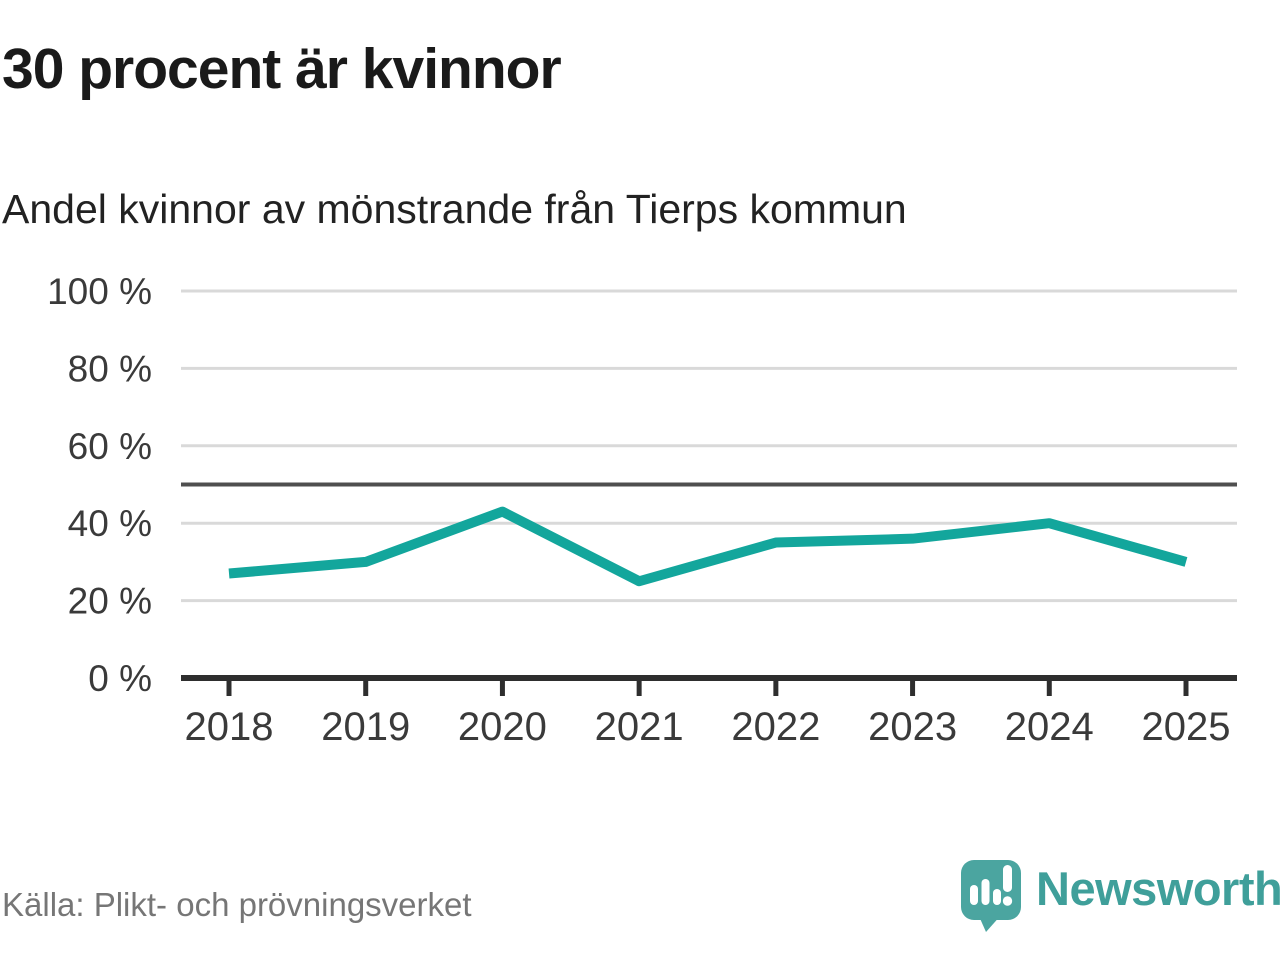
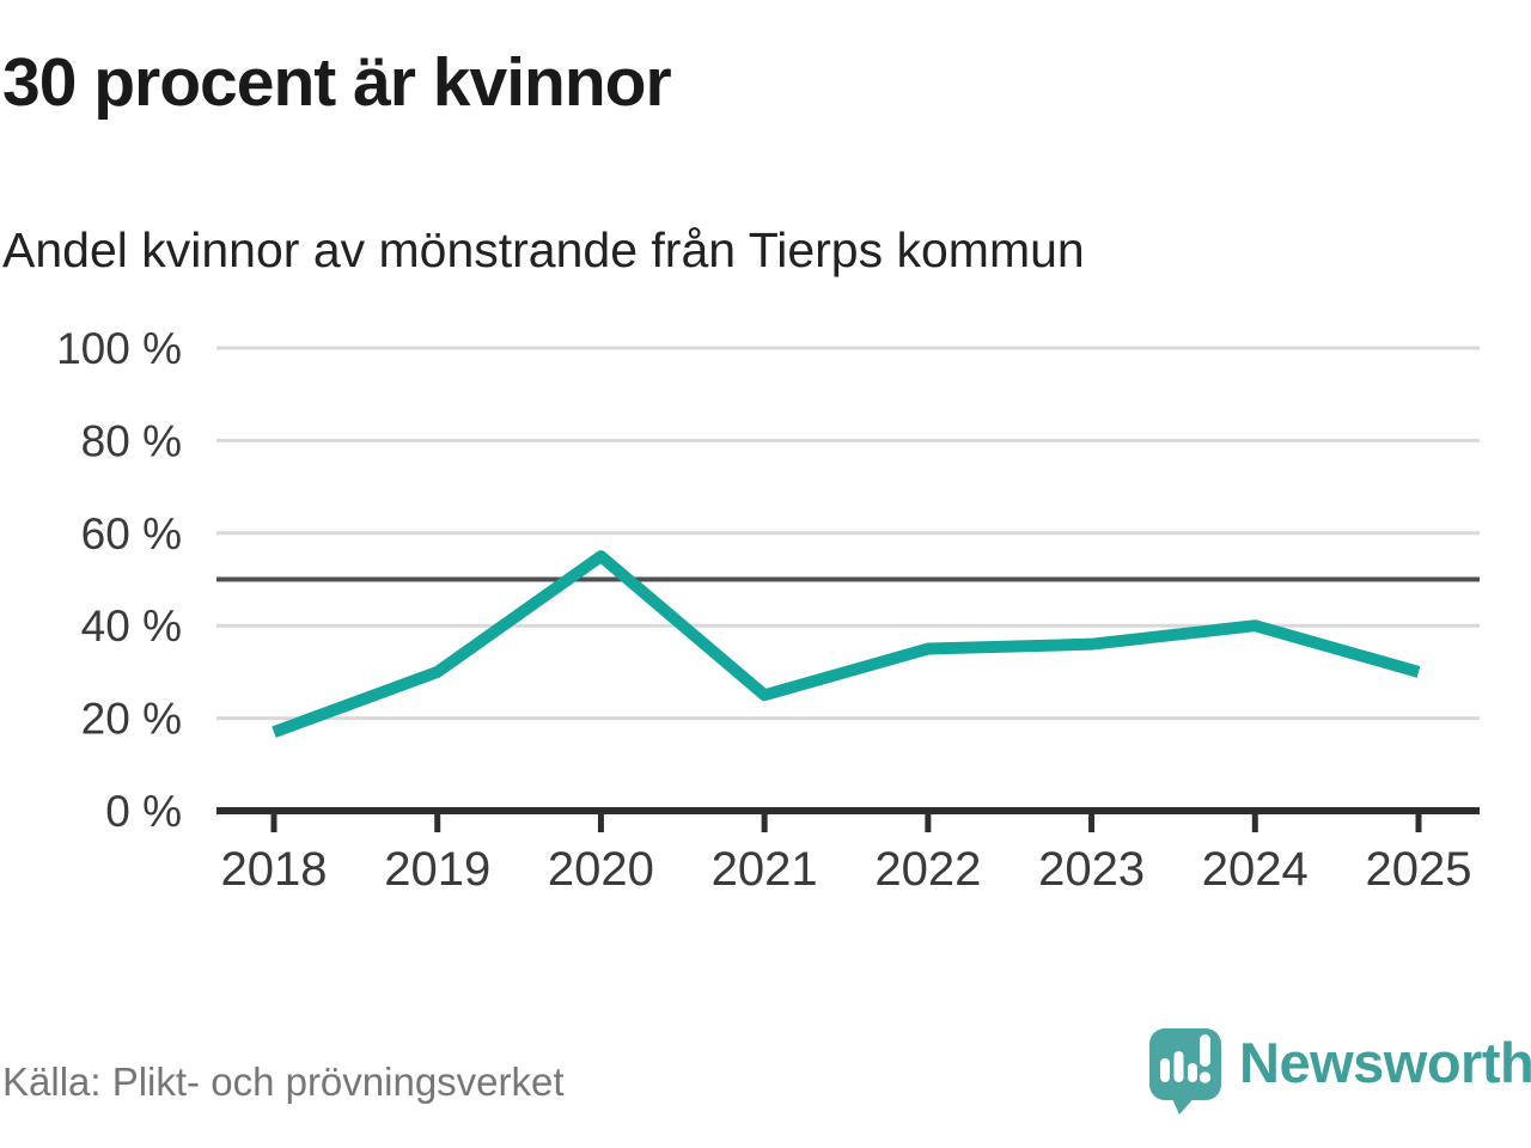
2018: 27% -> 17%
2020: 43% -> 55%
